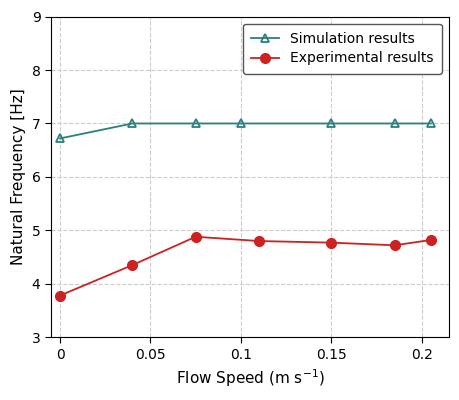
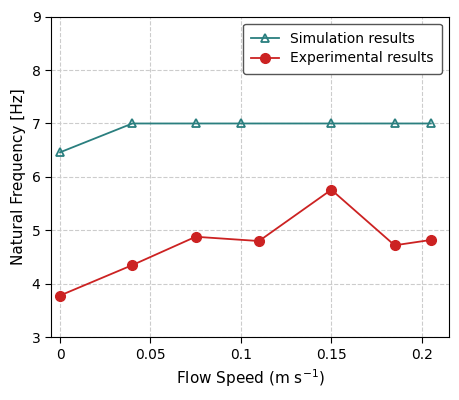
Simulation results/0: 6.72 -> 6.46
Experimental results/0.15: 4.77 -> 5.76
